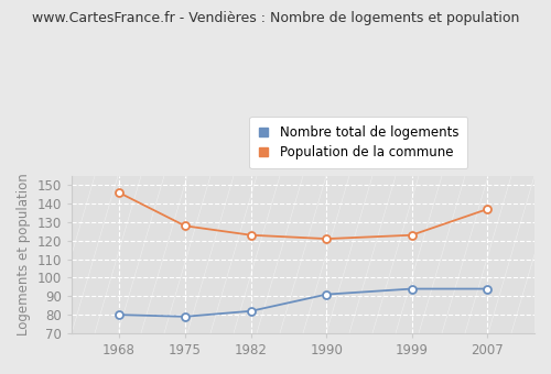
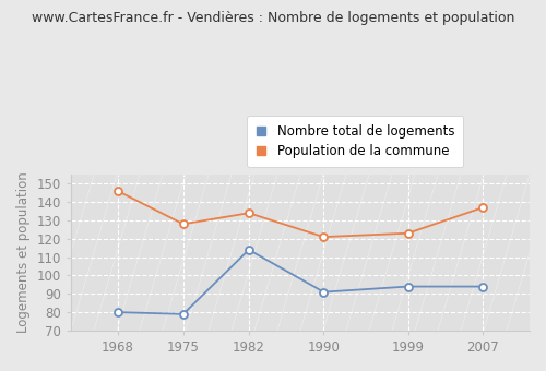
Nombre total de logements/1982: 82 -> 114
Population de la commune/1982: 123 -> 134
